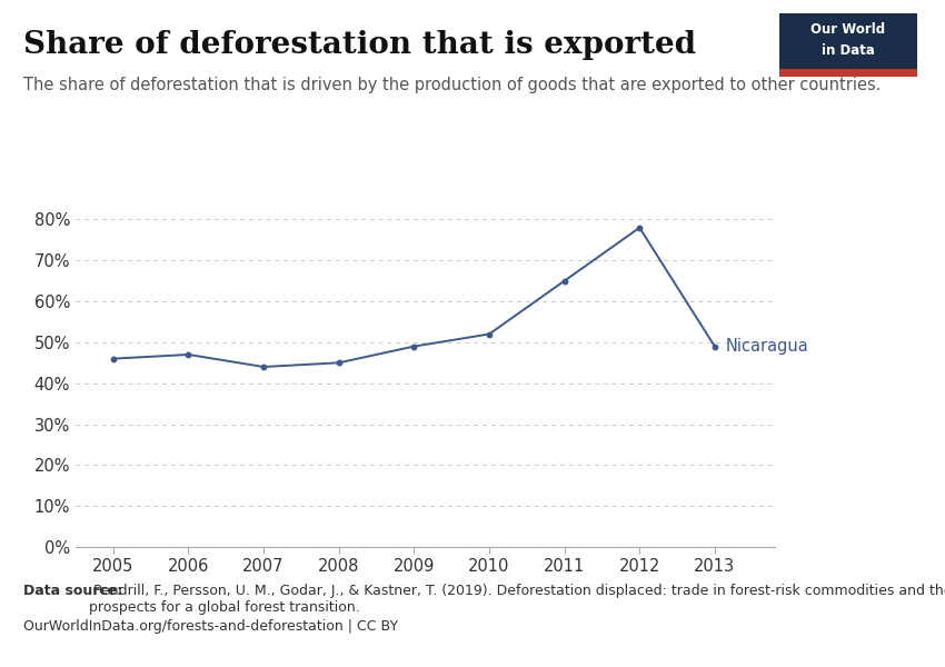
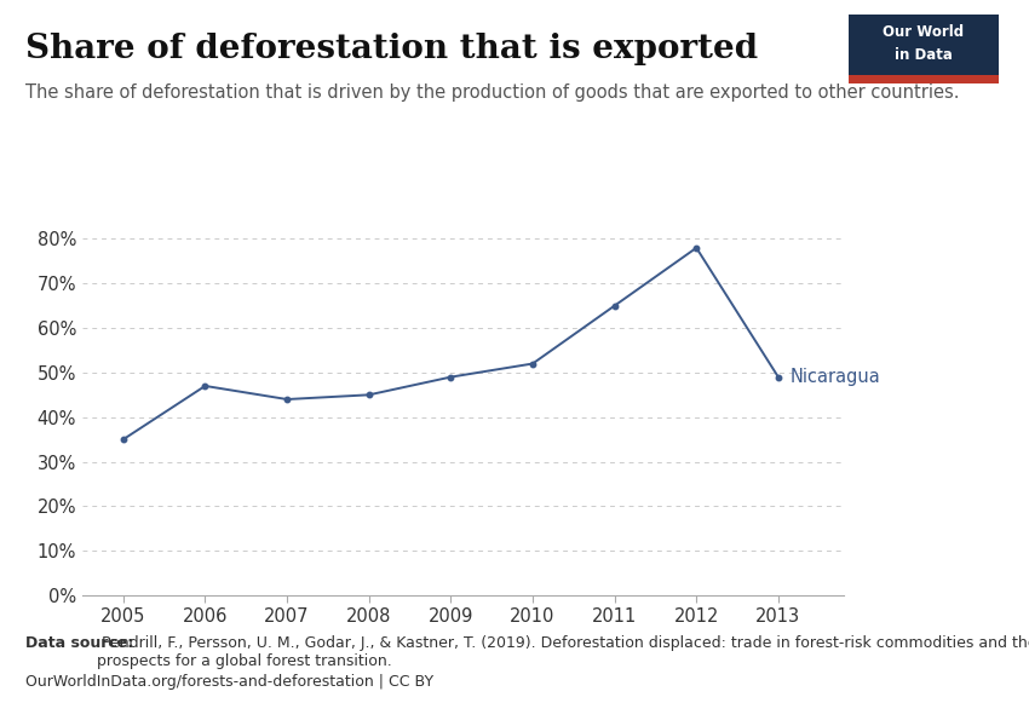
2005: 46% -> 35%
